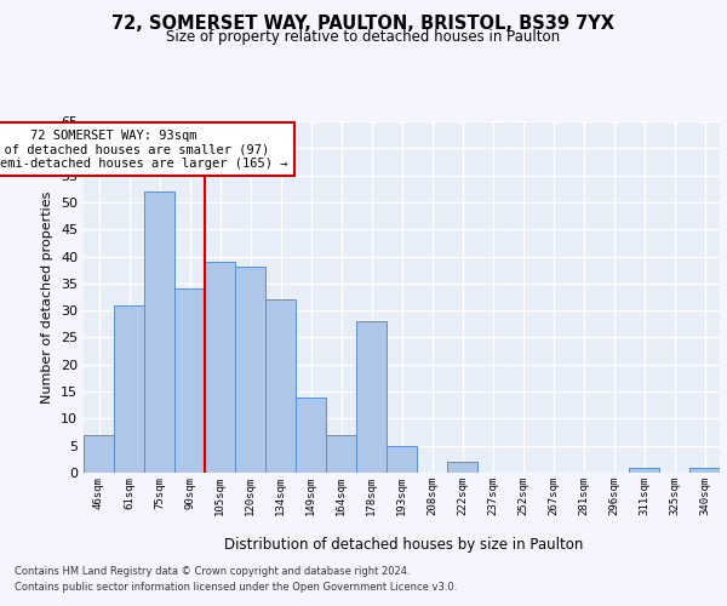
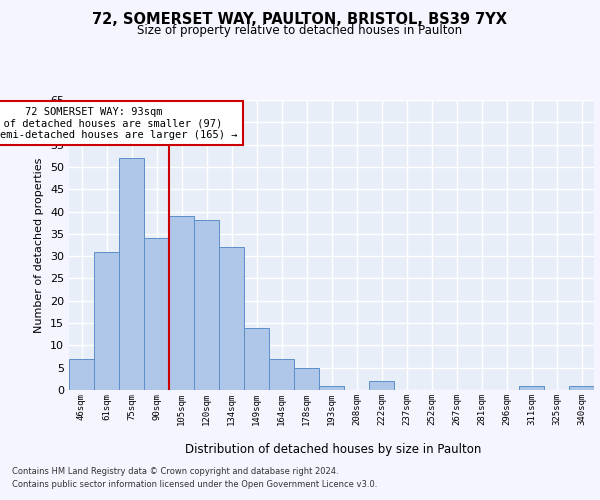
178sqm: 28 -> 5
193sqm: 5 -> 1
